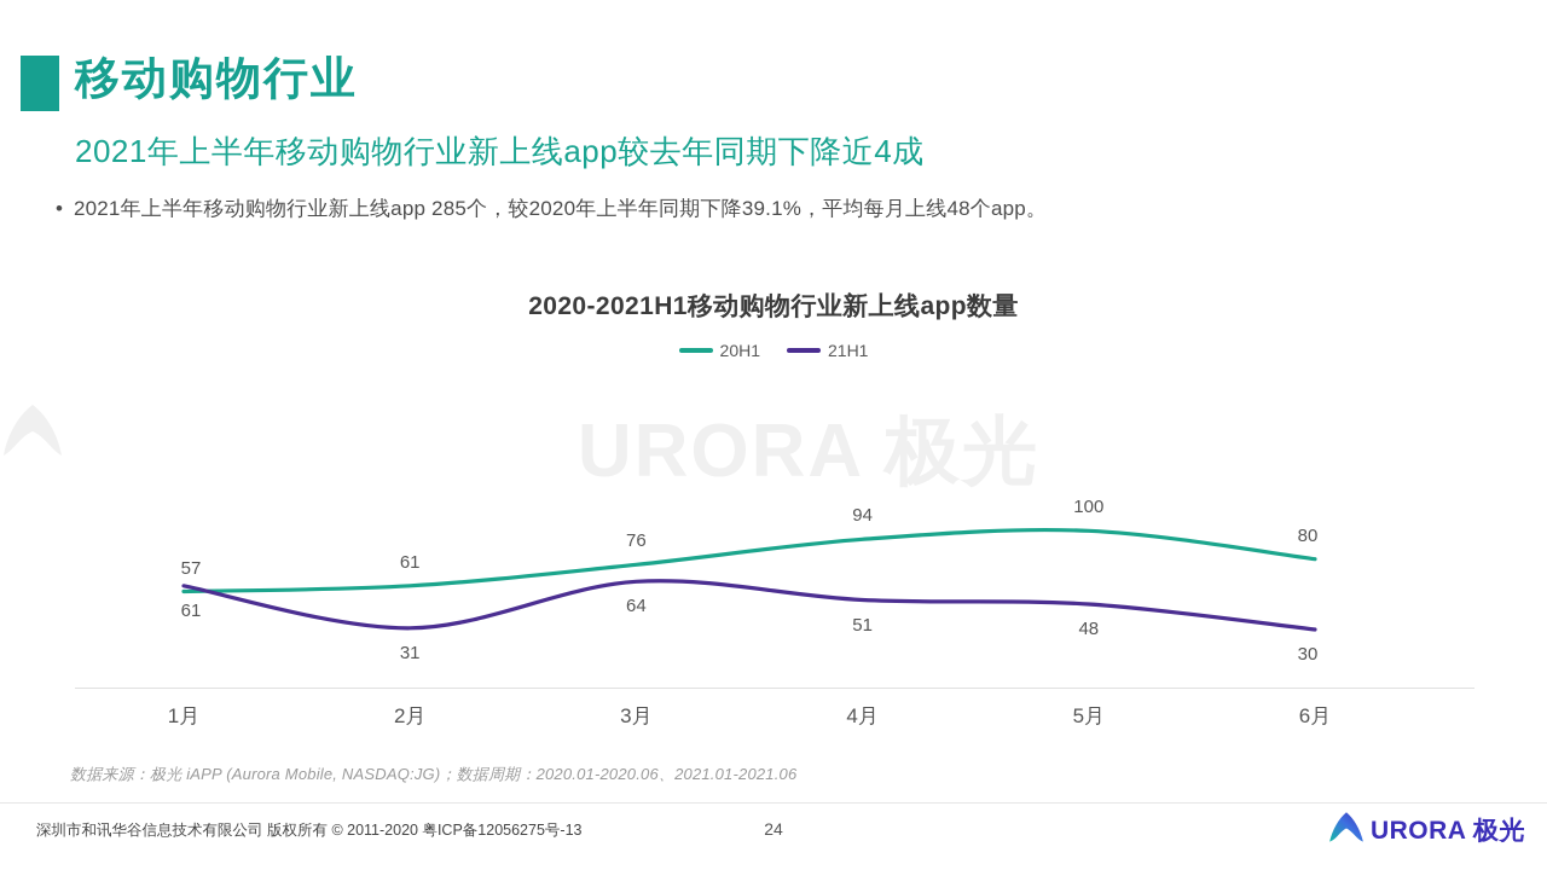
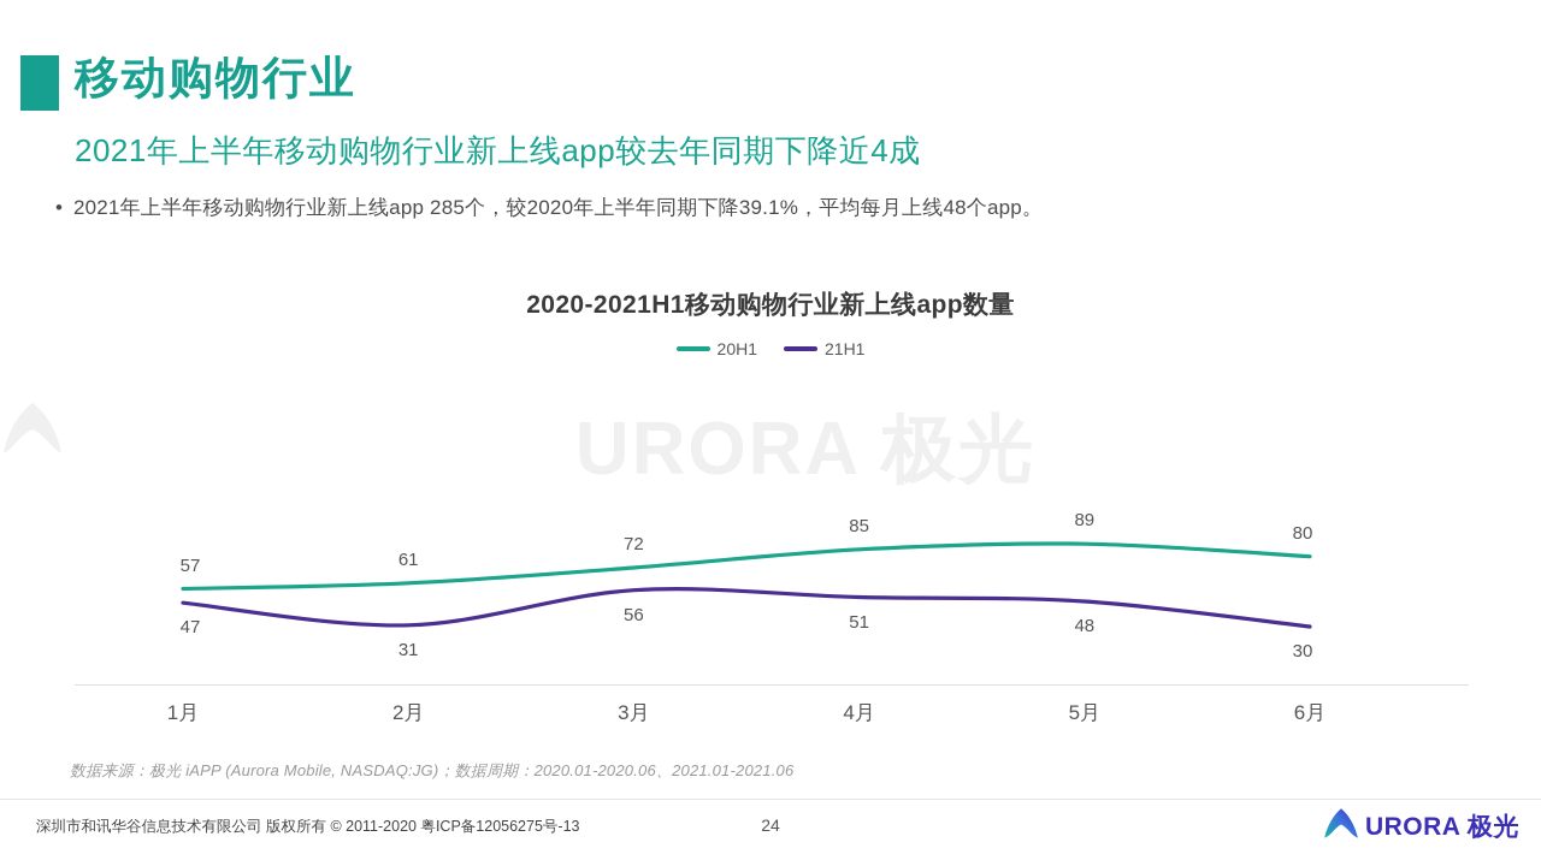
21H1/1月: 61 -> 47
20H1/3月: 76 -> 72
21H1/3月: 64 -> 56
20H1/4月: 94 -> 85
20H1/5月: 100 -> 89
